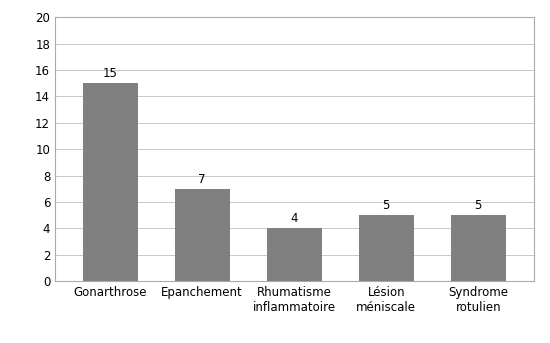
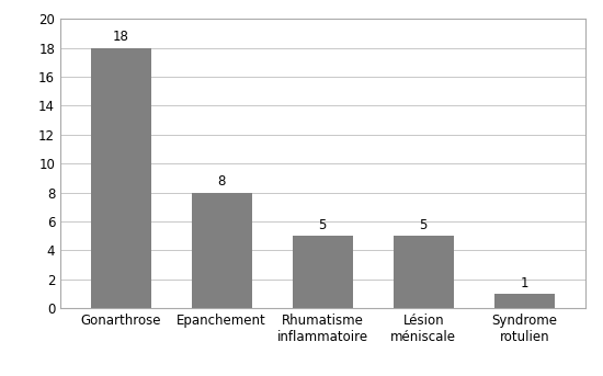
Gonarthrose: 15 -> 18
Epanchement: 7 -> 8
Rhumatisme inflammatoire: 4 -> 5
Syndrome rotulien: 5 -> 1
